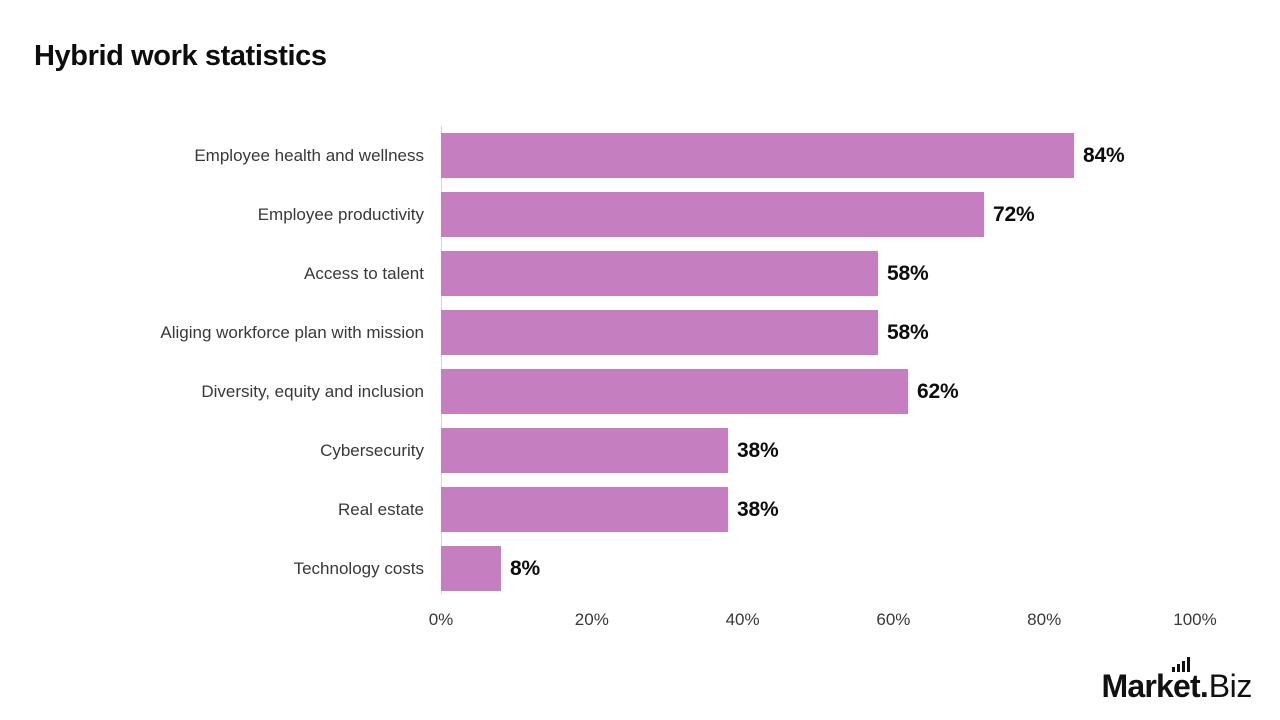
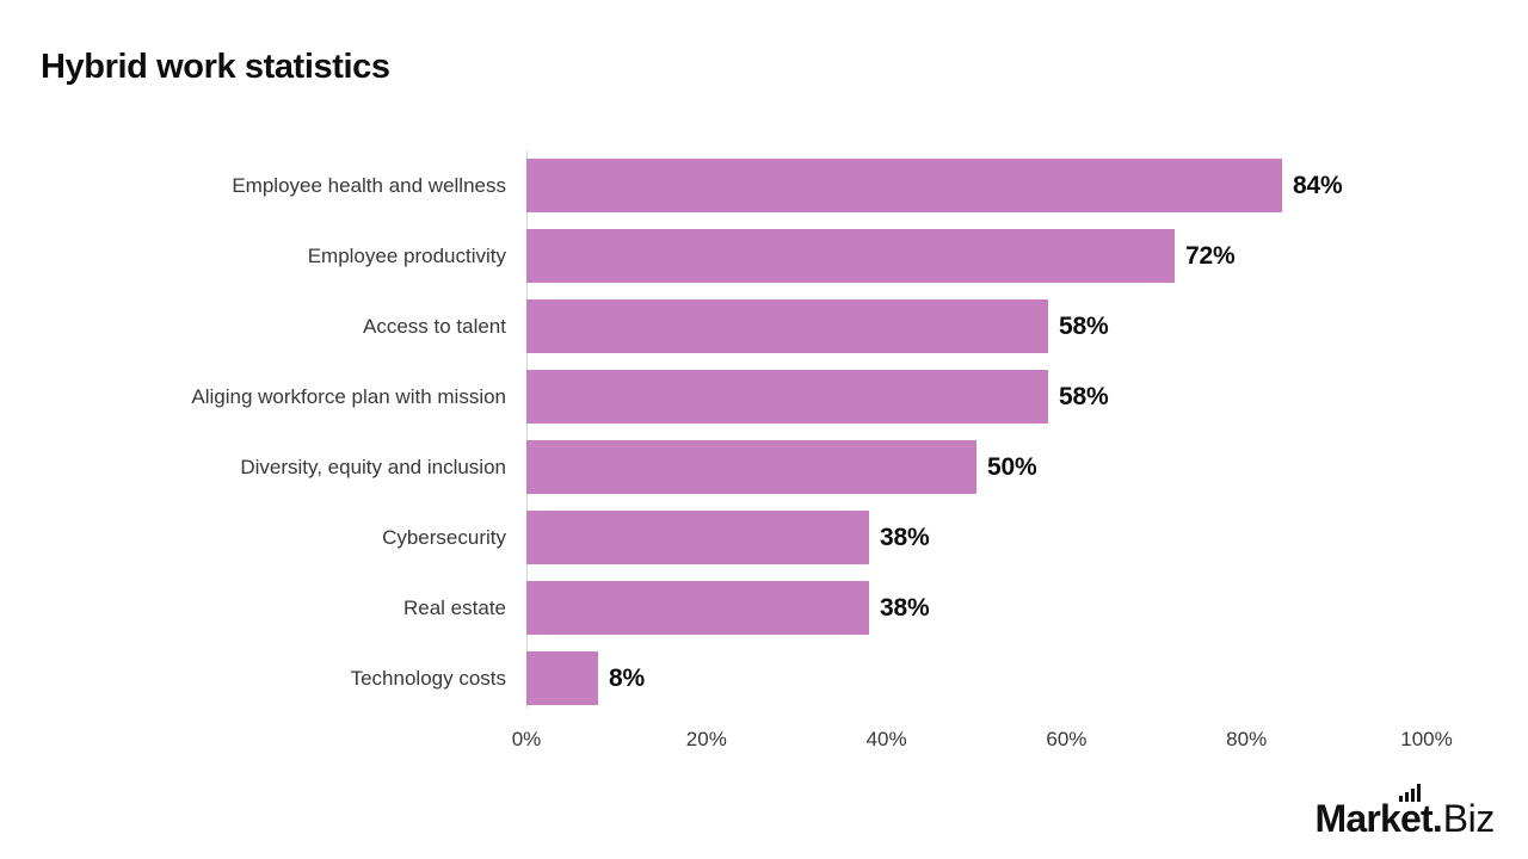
Diversity, equity and inclusion: 62% -> 50%
